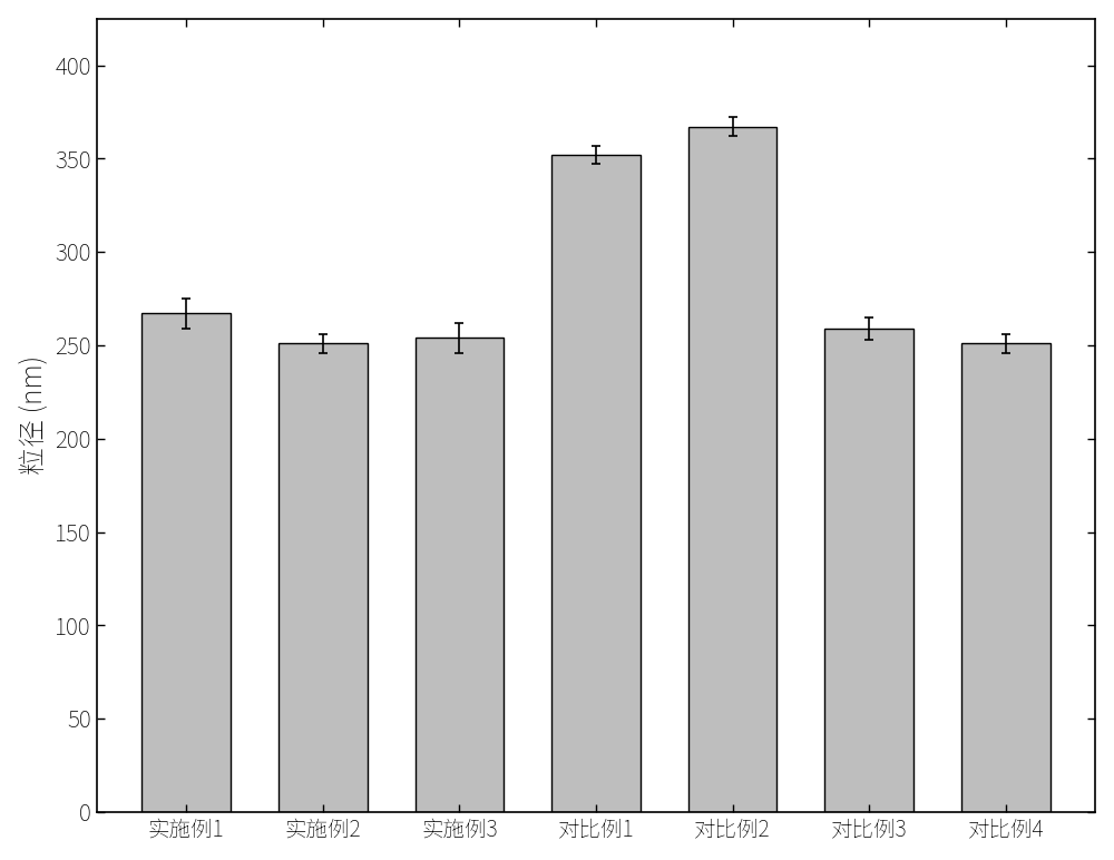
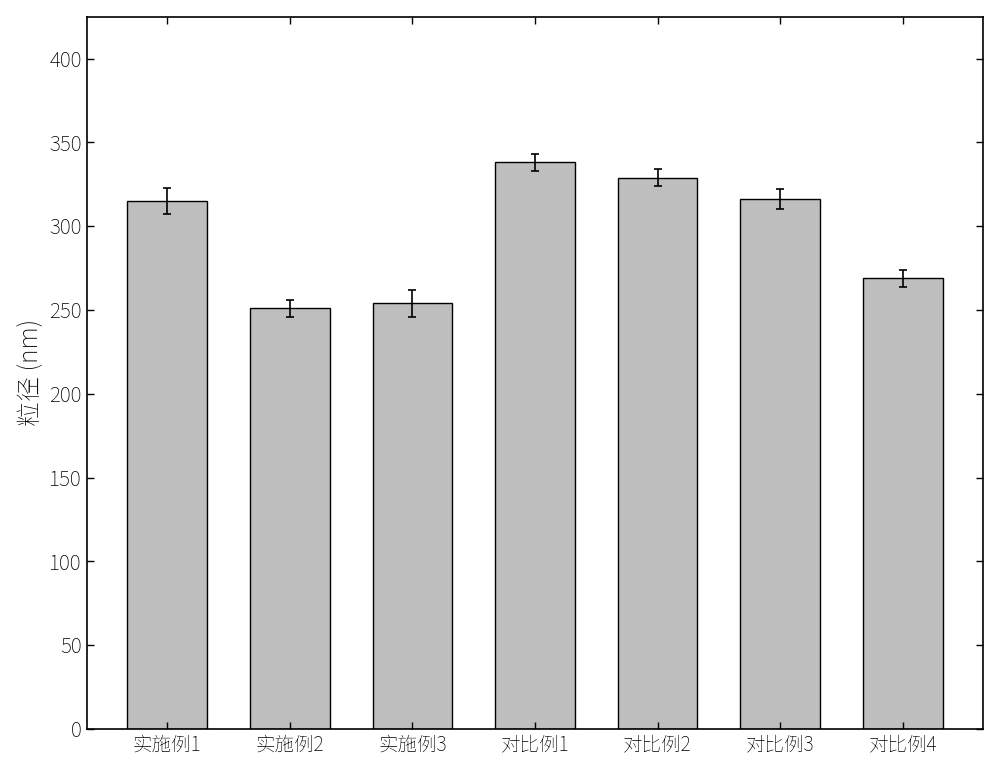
实施例1: 267 -> 315
对比例1: 352 -> 338
对比例2: 367 -> 329
对比例3: 259 -> 316
对比例4: 251 -> 269
